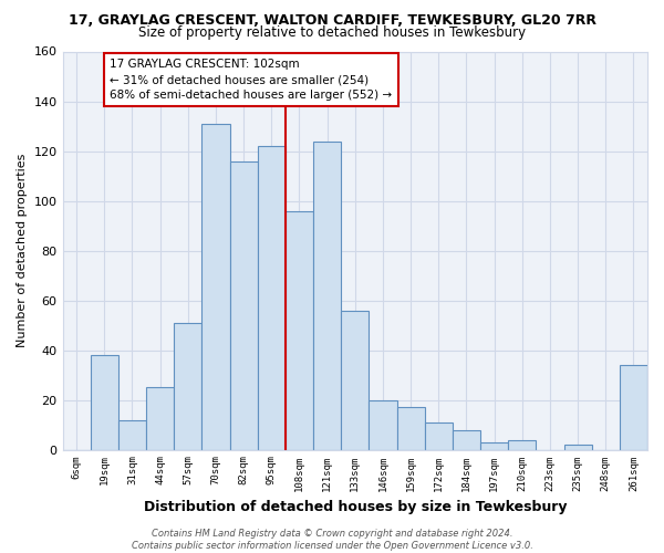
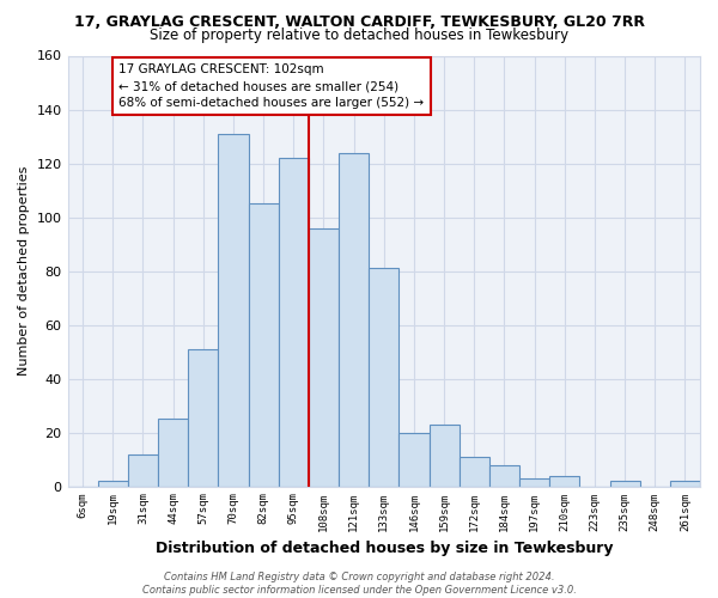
19sqm: 38 -> 2
82sqm: 116 -> 105
133sqm: 56 -> 81
159sqm: 17 -> 23
261sqm: 34 -> 2
